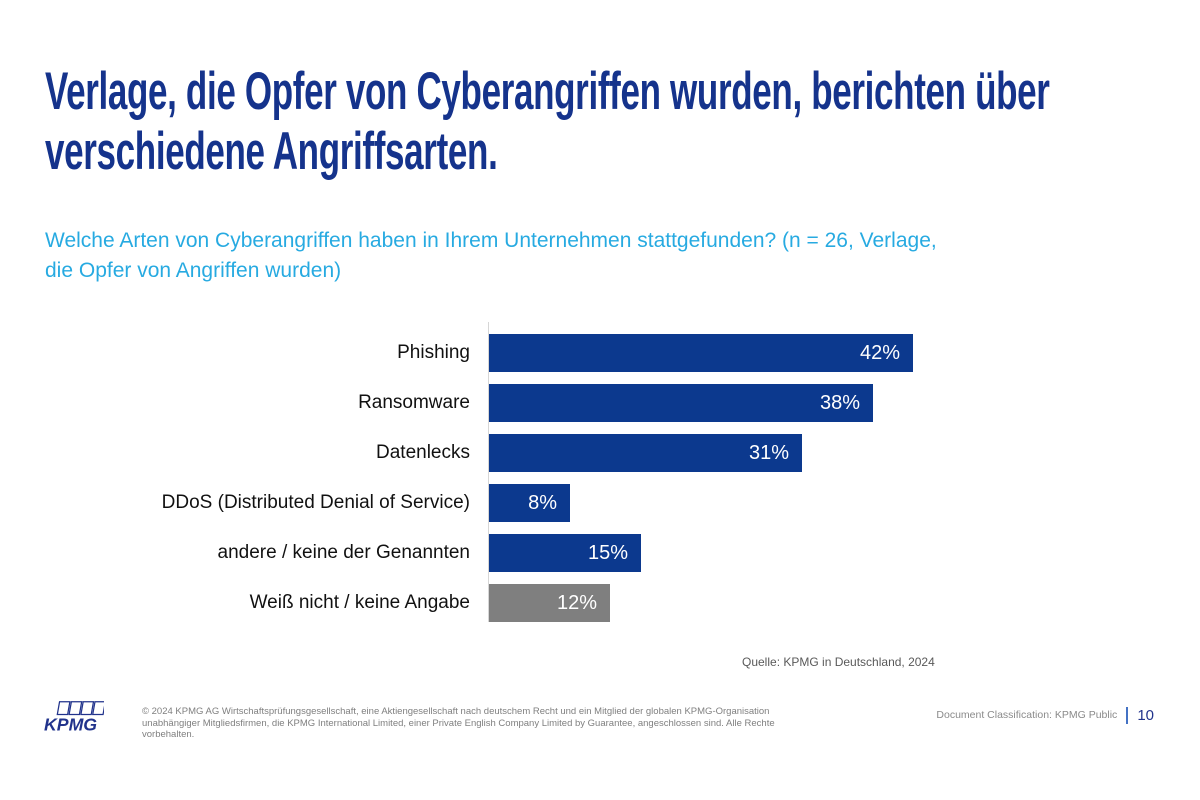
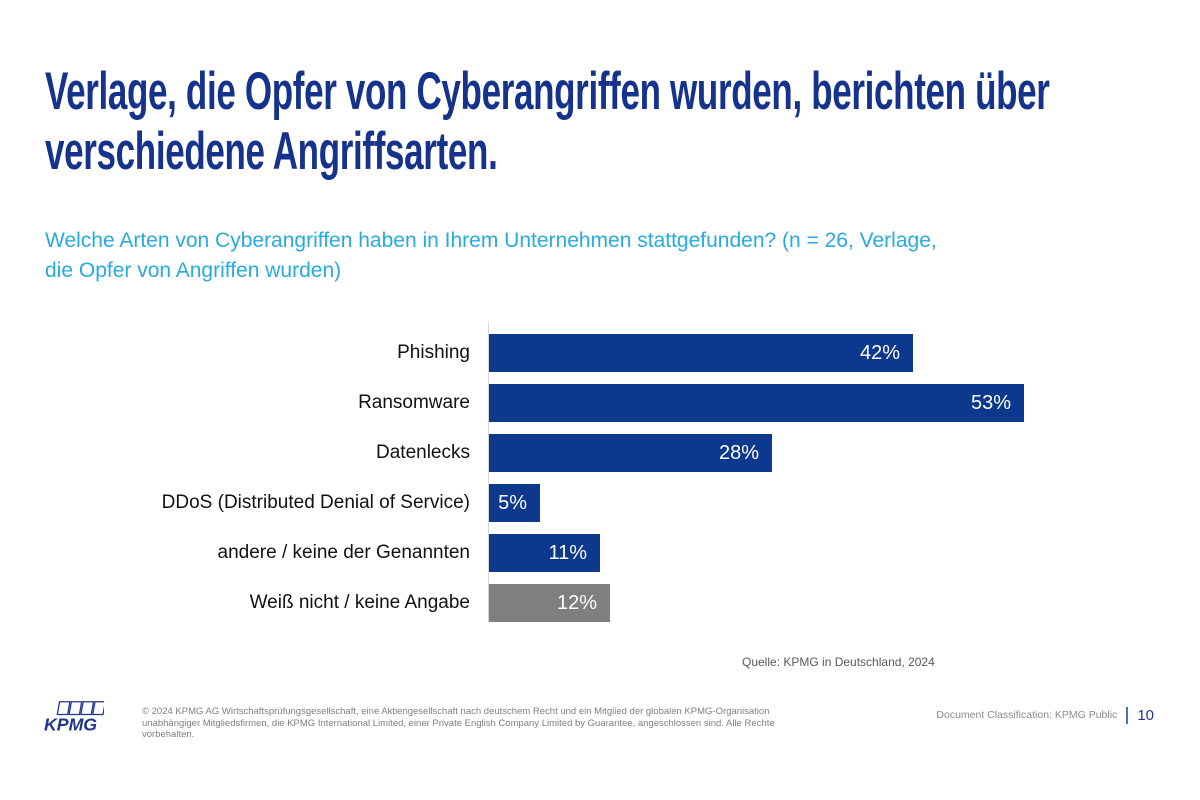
Ransomware: 38% -> 53%
Datenlecks: 31% -> 28%
DDoS (Distributed Denial of Service): 8% -> 5%
andere / keine der Genannten: 15% -> 11%
